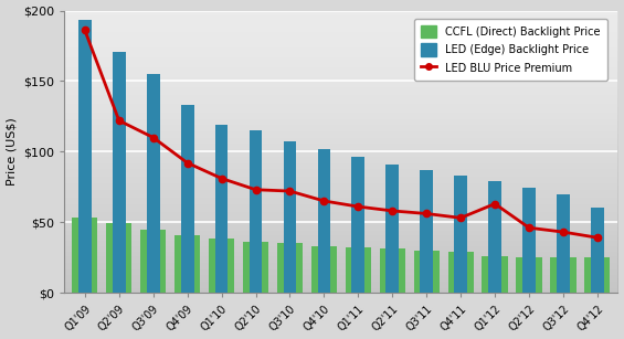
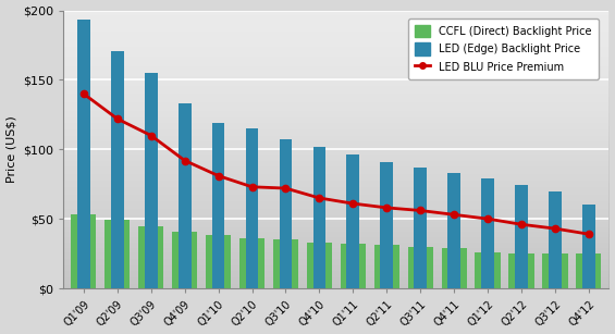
LED BLU Price Premium/Q1'09: $186 -> $140
LED BLU Price Premium/Q1'12: $63 -> $50
